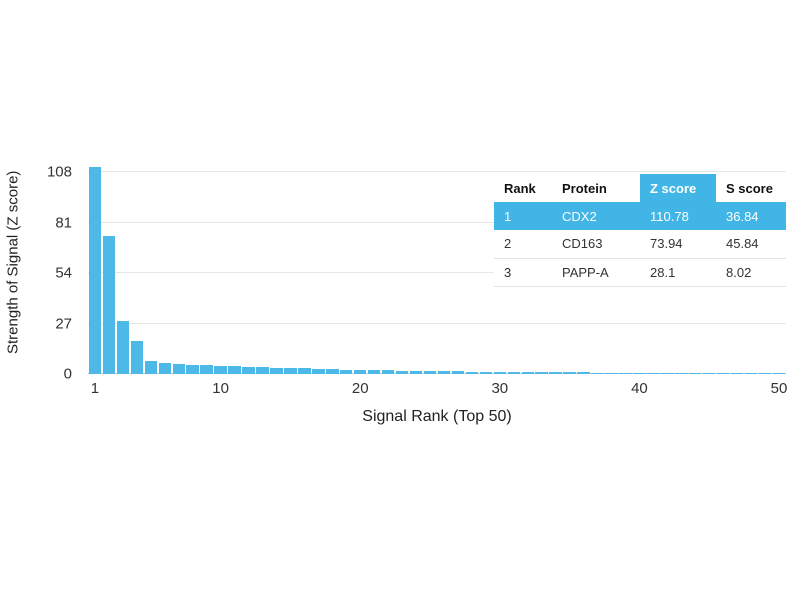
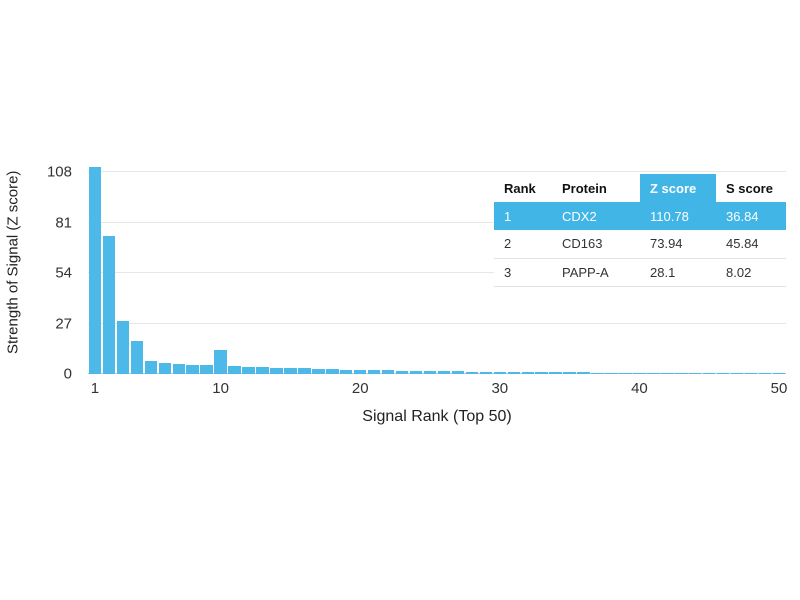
10: 4 -> 13
